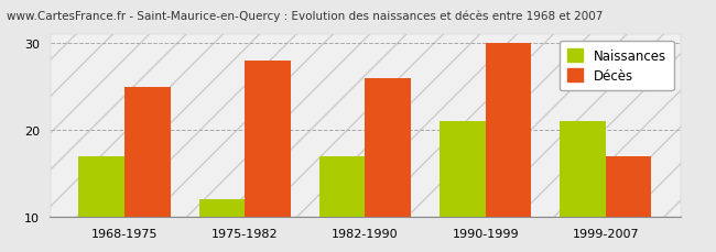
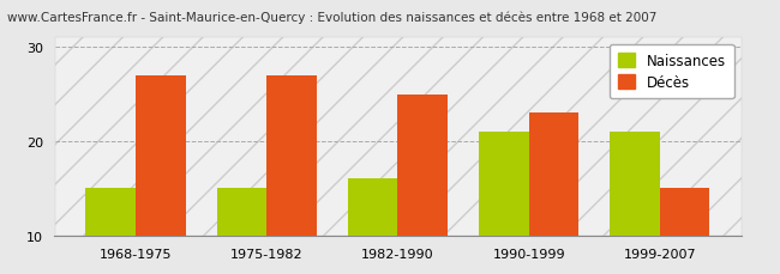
Naissances/1968-1975: 17 -> 15
Décès/1968-1975: 25 -> 27
Naissances/1975-1982: 12 -> 15
Décès/1975-1982: 28 -> 27
Naissances/1982-1990: 17 -> 16
Décès/1982-1990: 26 -> 25
Décès/1990-1999: 30 -> 23
Décès/1999-2007: 17 -> 15
